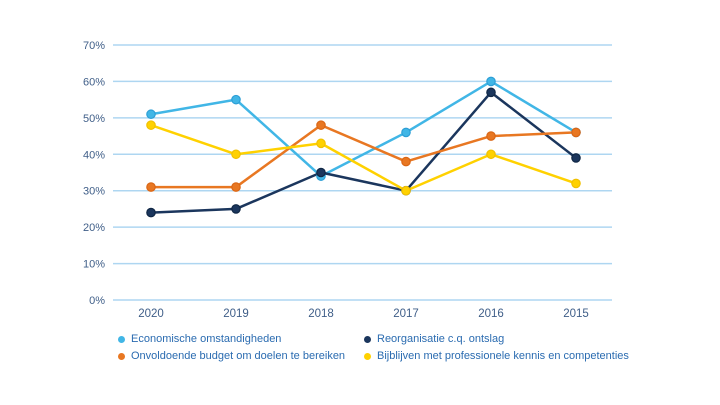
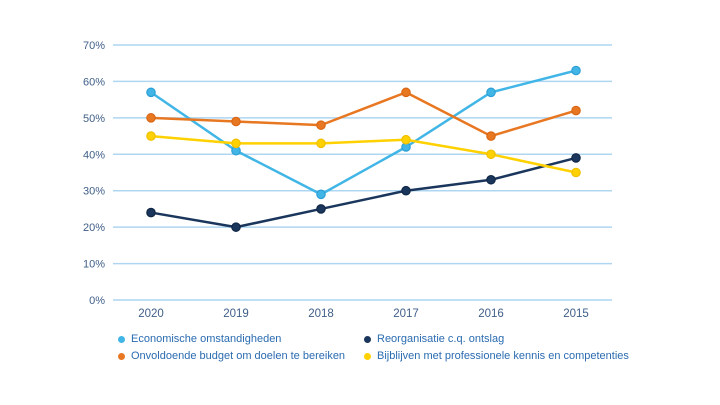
Economische omstandigheden/2020: 51% -> 57%
Onvoldoende budget om doelen te bereiken/2020: 31% -> 50%
Bijblijven met professionele kennis en competenties/2020: 48% -> 45%
Economische omstandigheden/2019: 55% -> 41%
Reorganisatie c.q. ontslag/2019: 25% -> 20%
Onvoldoende budget om doelen te bereiken/2019: 31% -> 49%
Bijblijven met professionele kennis en competenties/2019: 40% -> 43%
Economische omstandigheden/2018: 34% -> 29%
Reorganisatie c.q. ontslag/2018: 35% -> 25%
Economische omstandigheden/2017: 46% -> 42%
Onvoldoende budget om doelen te bereiken/2017: 38% -> 57%
Bijblijven met professionele kennis en competenties/2017: 30% -> 44%
Economische omstandigheden/2016: 60% -> 57%
Reorganisatie c.q. ontslag/2016: 57% -> 33%
Economische omstandigheden/2015: 46% -> 63%
Onvoldoende budget om doelen te bereiken/2015: 46% -> 52%
Bijblijven met professionele kennis en competenties/2015: 32% -> 35%
